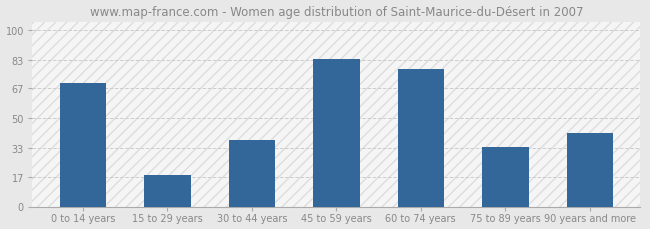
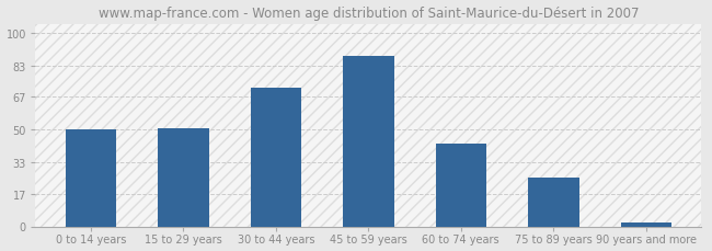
0 to 14 years: 70 -> 50
15 to 29 years: 18 -> 51
30 to 44 years: 38 -> 72
45 to 59 years: 84 -> 88
60 to 74 years: 78 -> 43
75 to 89 years: 34 -> 25
90 years and more: 42 -> 2
